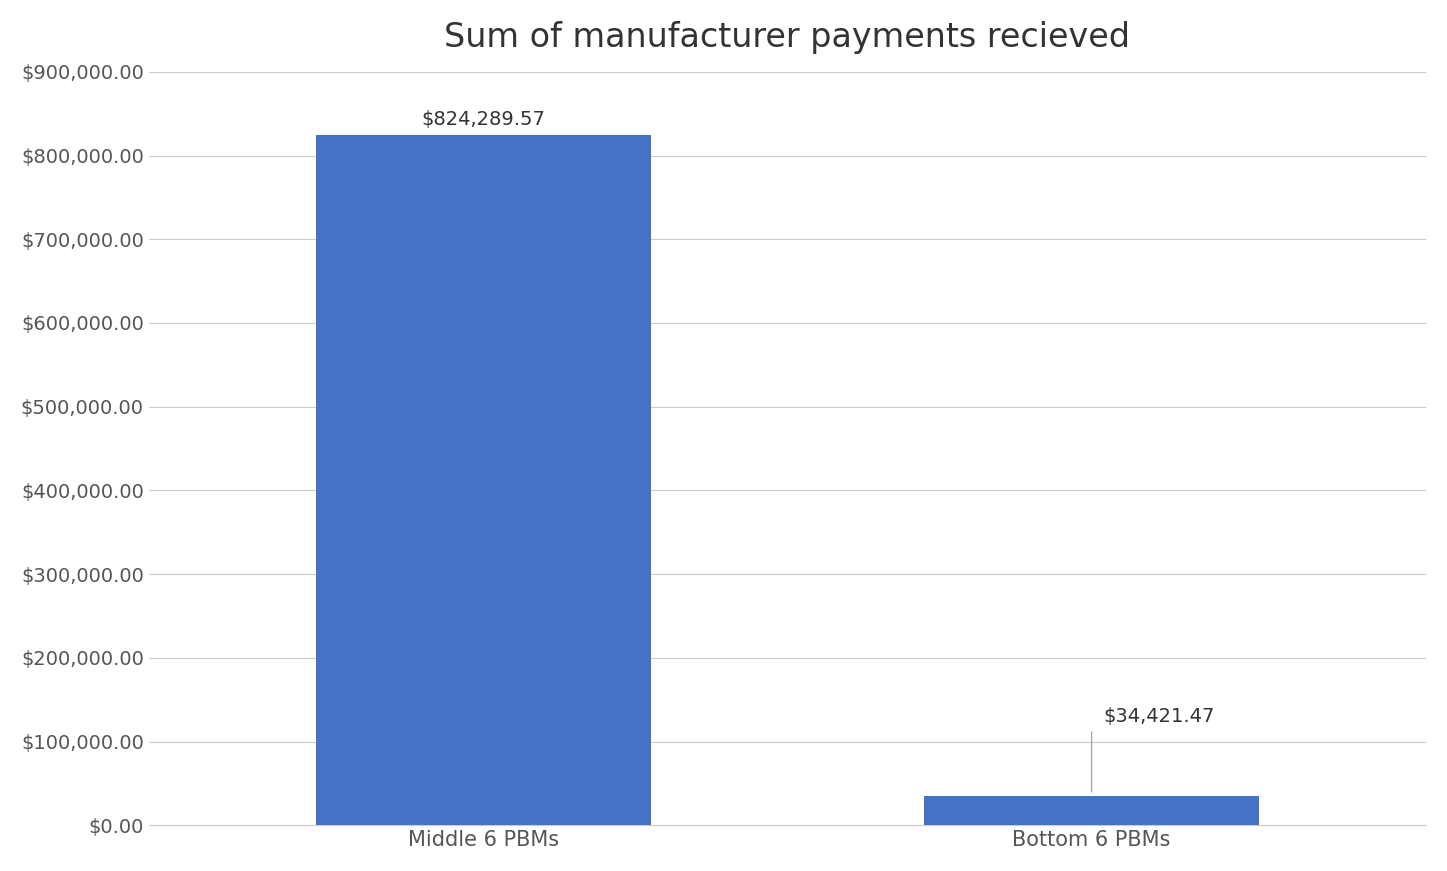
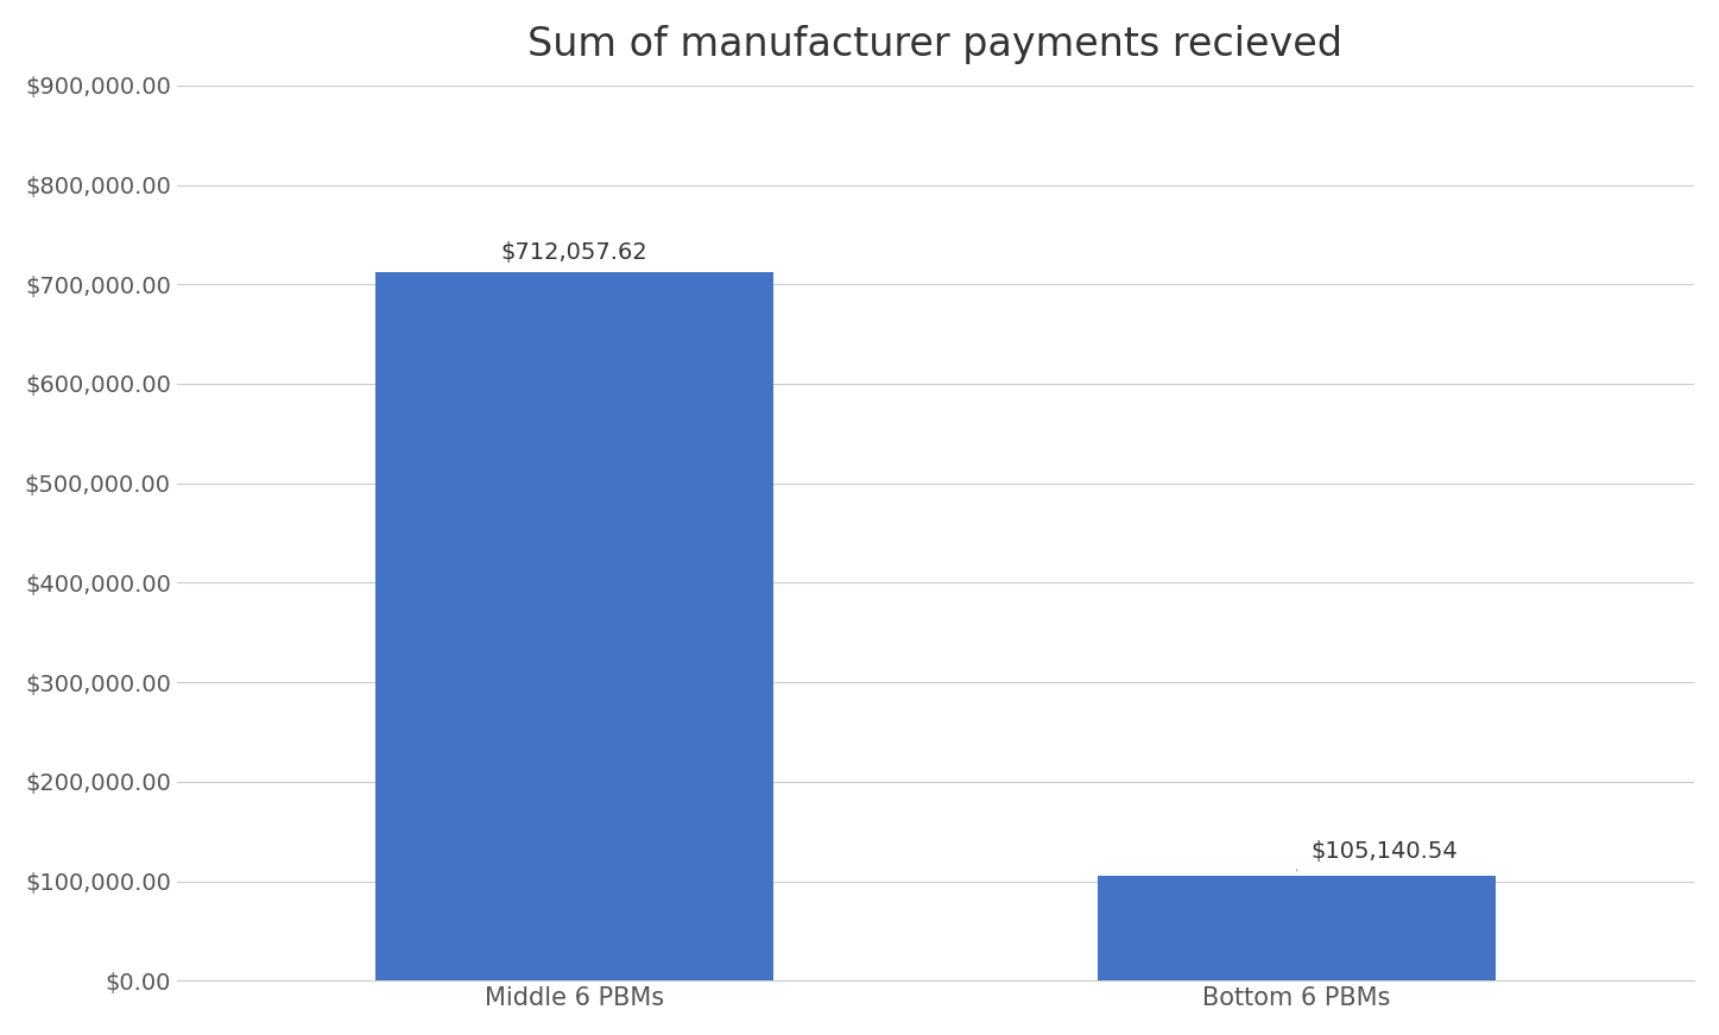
Middle 6 PBMs: $824,289.57 -> $712,057.62
Bottom 6 PBMs: $34,421.47 -> $105,140.54
